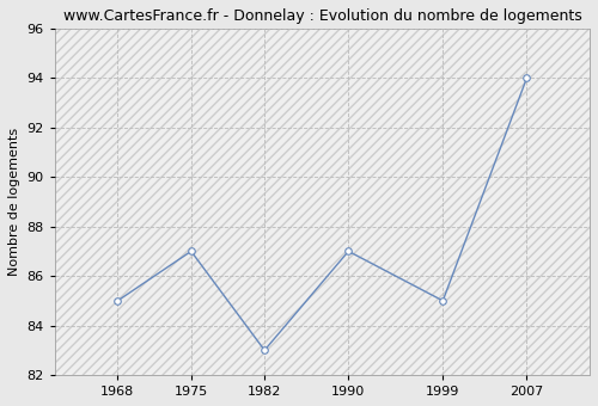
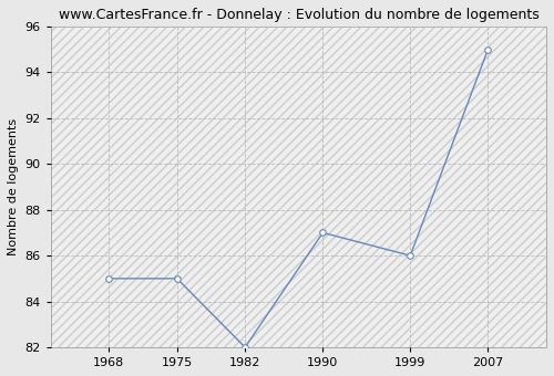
1975: 87 -> 85
1982: 83 -> 82
1999: 85 -> 86
2007: 94 -> 95
